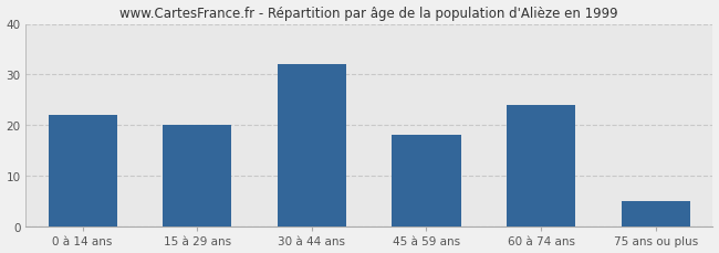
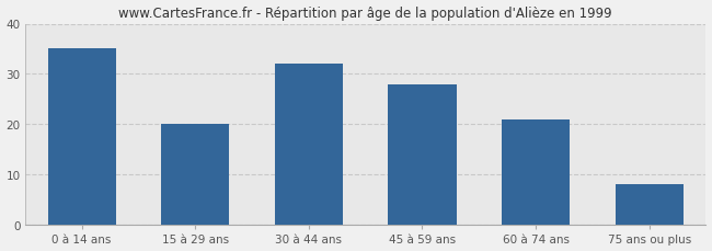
0 à 14 ans: 22 -> 35
45 à 59 ans: 18 -> 28
60 à 74 ans: 24 -> 21
75 ans ou plus: 5 -> 8
